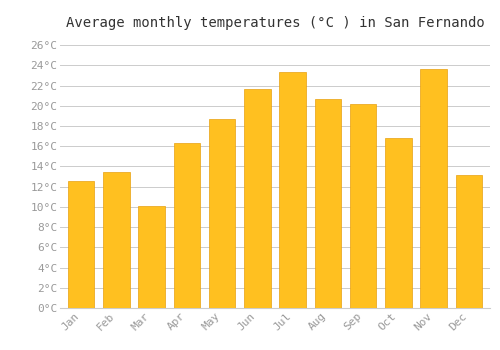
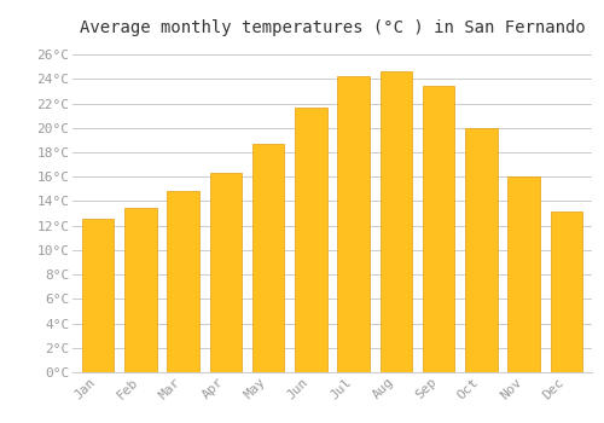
Mar: 10.1°C -> 14.8°C
Jul: 23.3°C -> 24.2°C
Aug: 20.7°C -> 24.6°C
Sep: 20.2°C -> 23.4°C
Oct: 16.8°C -> 20.0°C
Nov: 23.6°C -> 16.0°C
